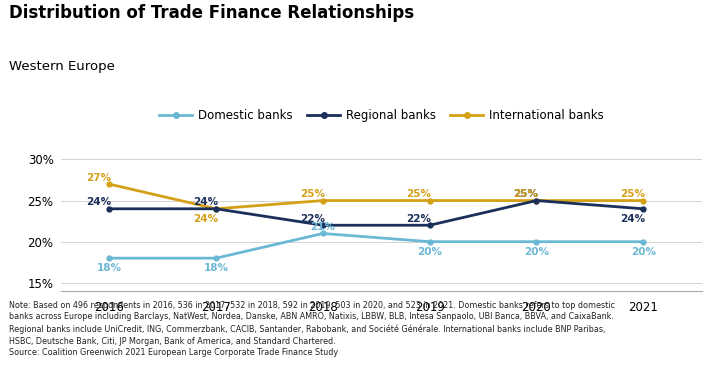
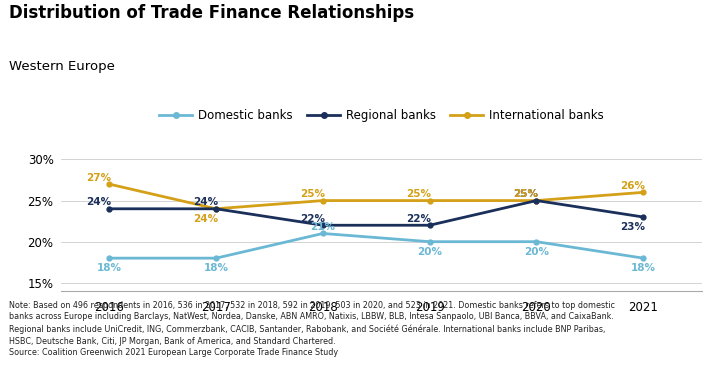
Domestic banks/2021: 20% -> 18%
Regional banks/2021: 24% -> 23%
International banks/2021: 25% -> 26%
